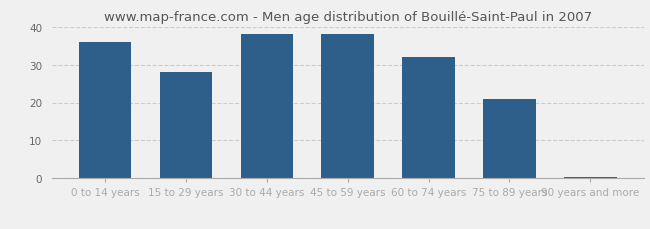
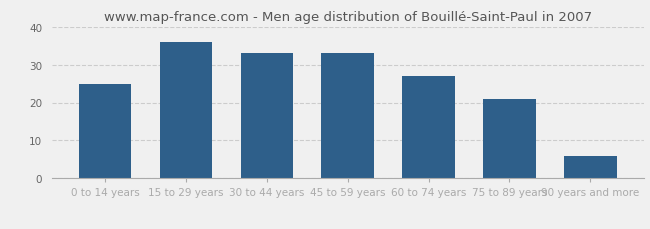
0 to 14 years: 36.0 -> 25.0
15 to 29 years: 28.0 -> 36.0
30 to 44 years: 38.0 -> 33.0
45 to 59 years: 38.0 -> 33.0
60 to 74 years: 32.0 -> 27.0
90 years and more: 0.5 -> 6.0
